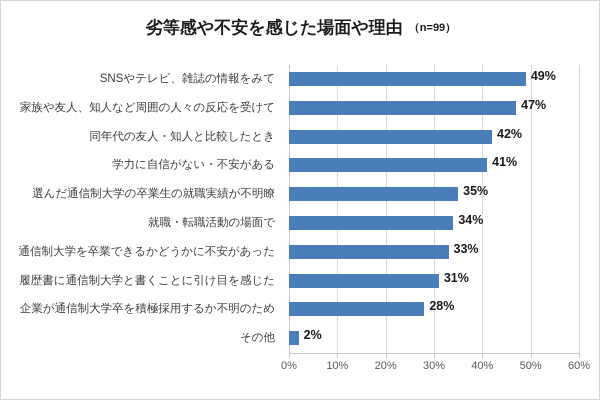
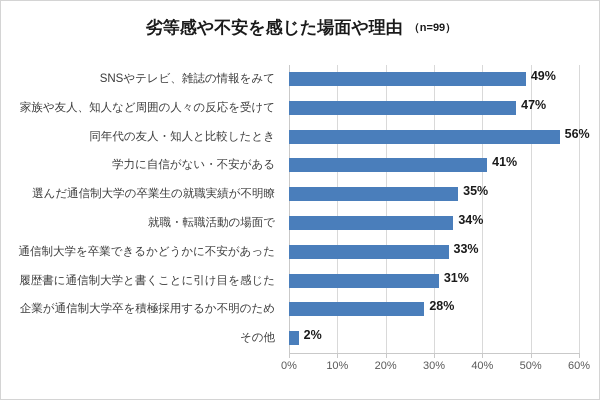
同年代の友人・知人と比較したとき: 42% -> 56%
